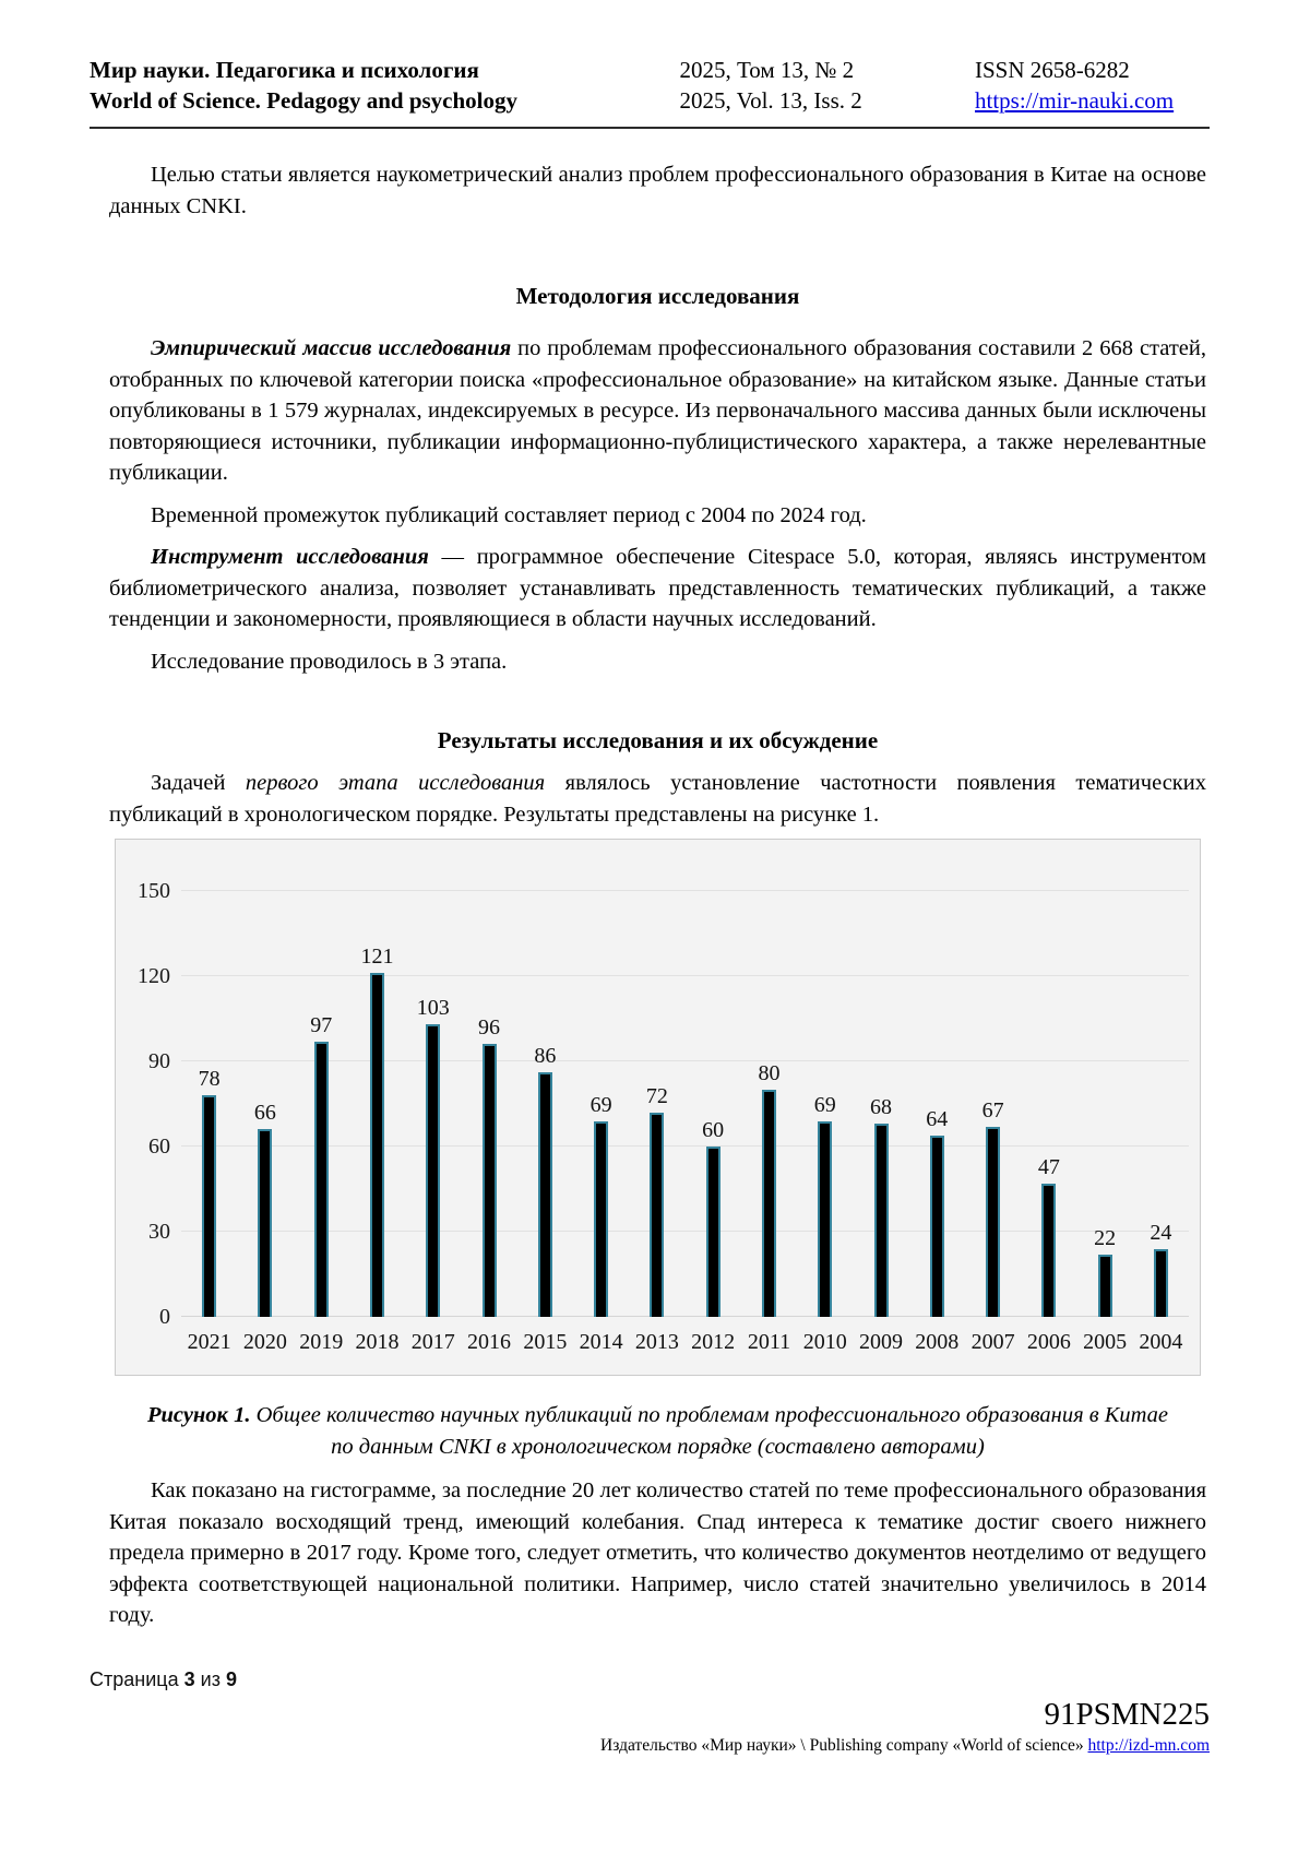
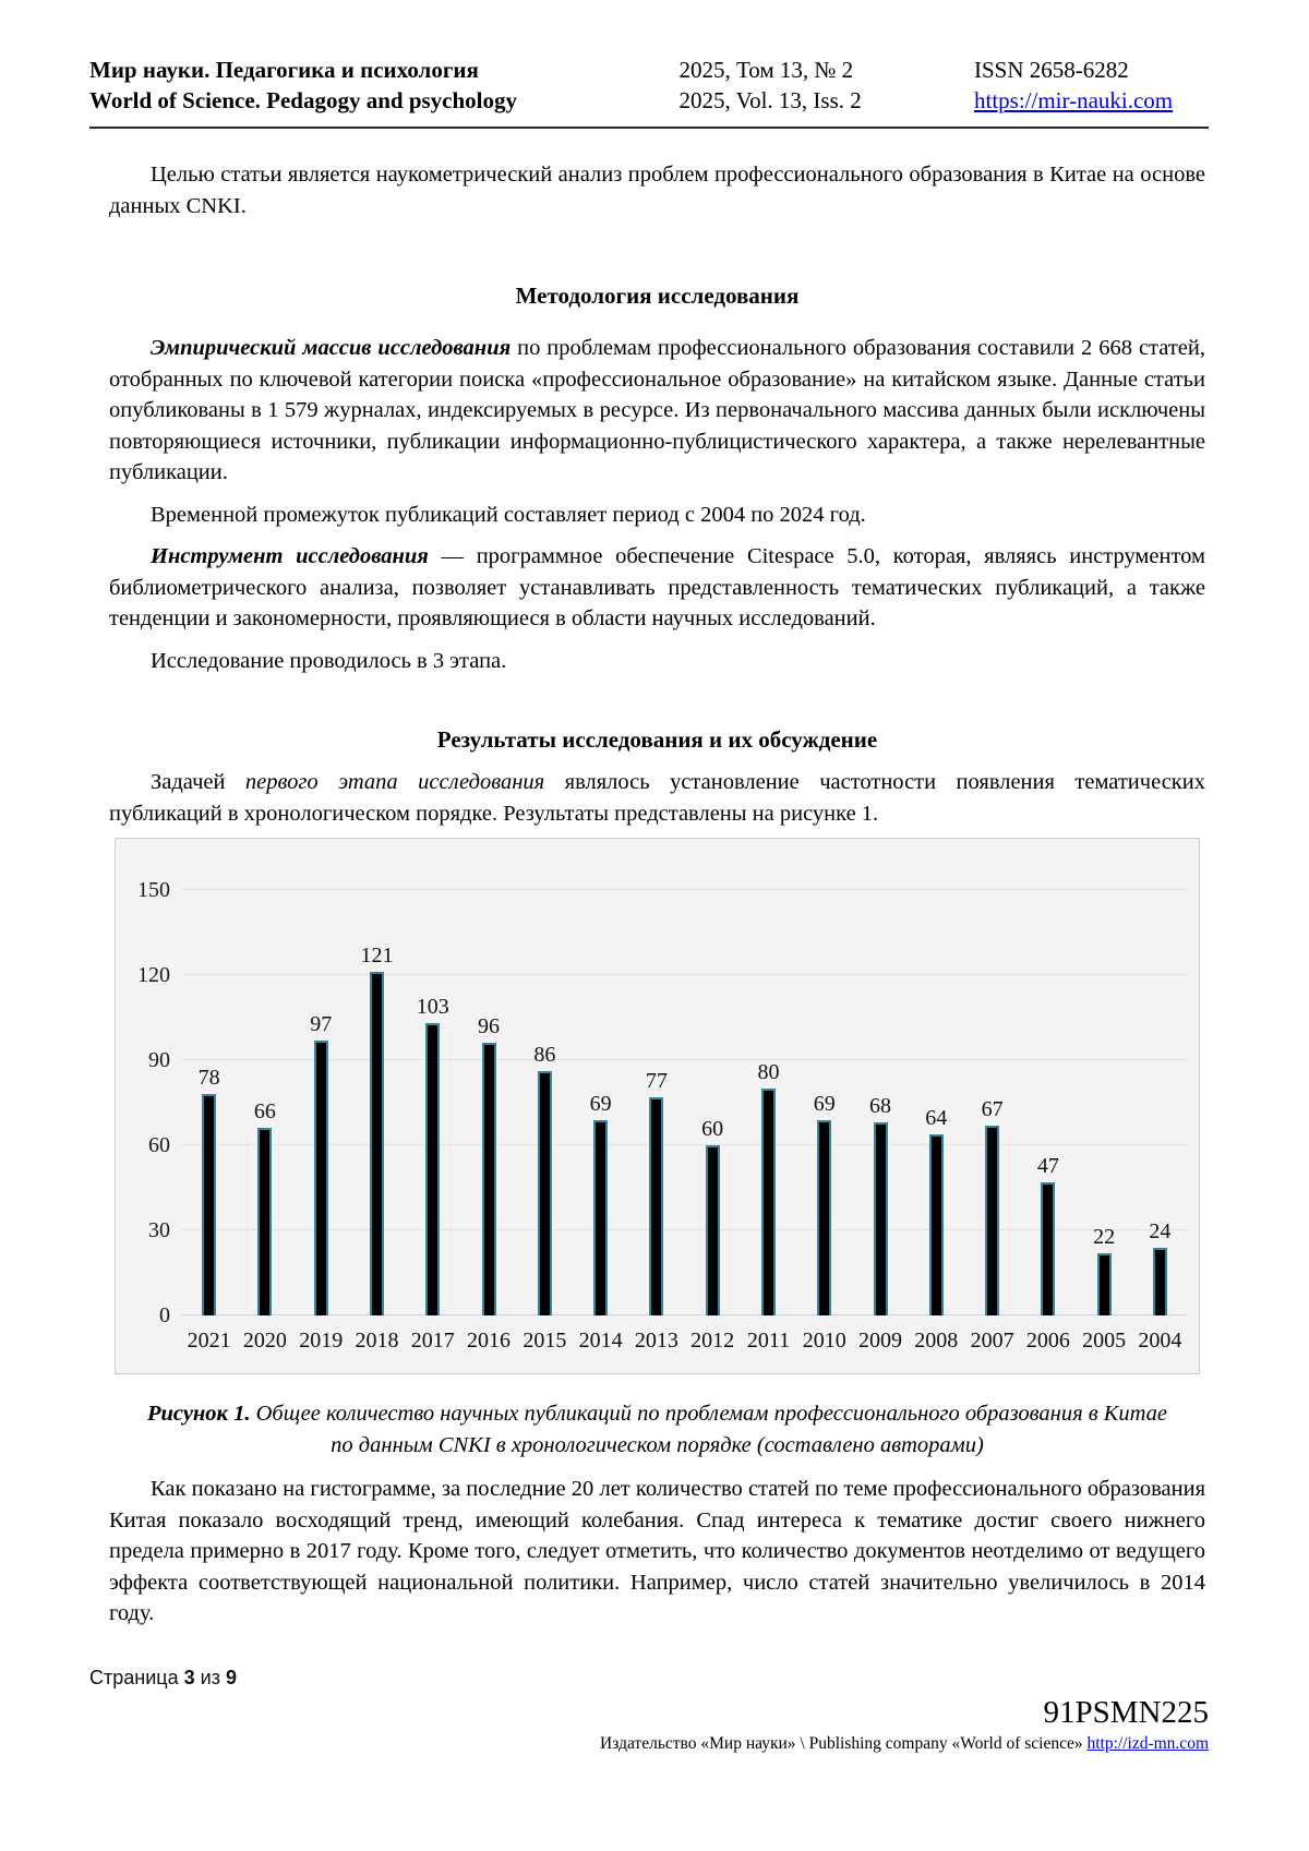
2013: 72 -> 77
